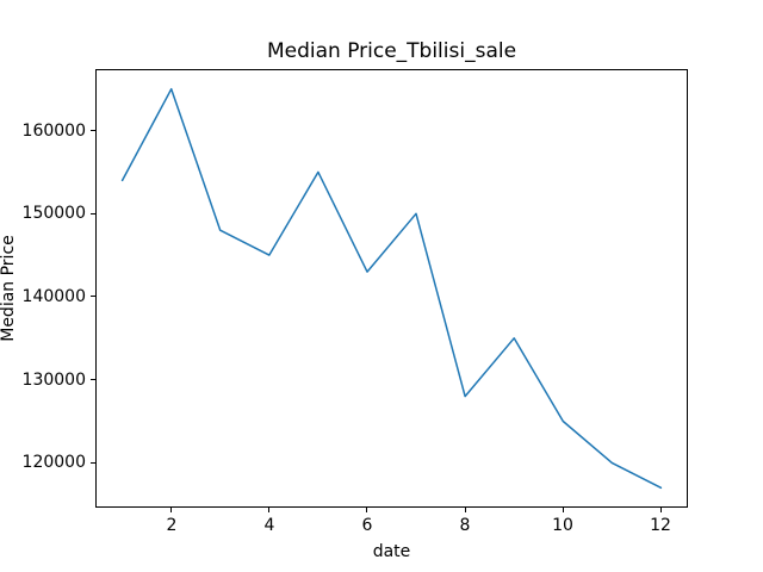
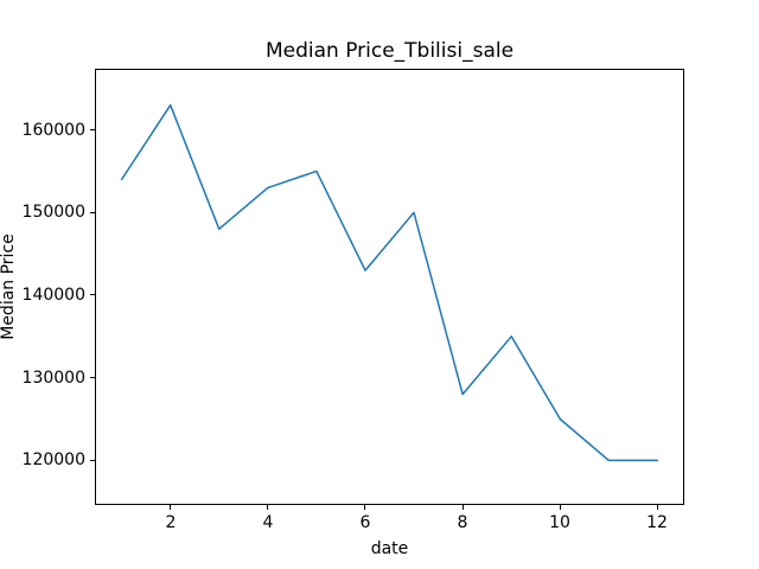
2: 165000 -> 163000
4: 145000 -> 153000
12: 117000 -> 120000
